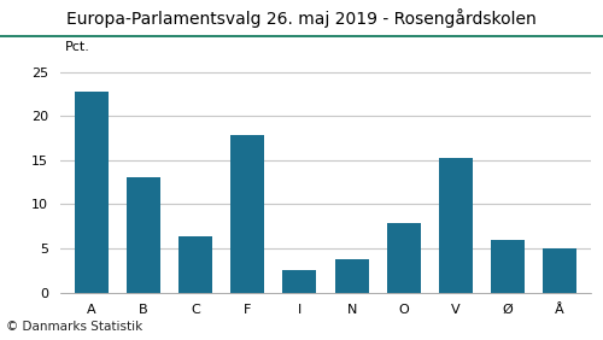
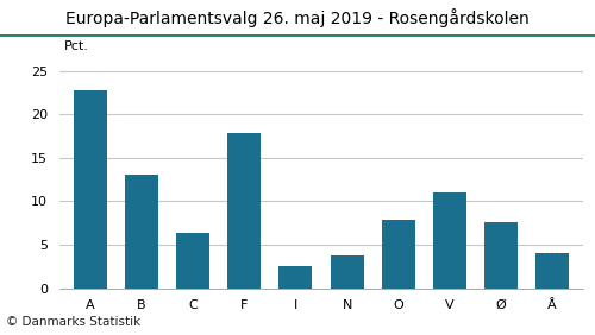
V: 15.3 -> 11.0
Ø: 6.0 -> 7.6
Å: 5.0 -> 4.0
